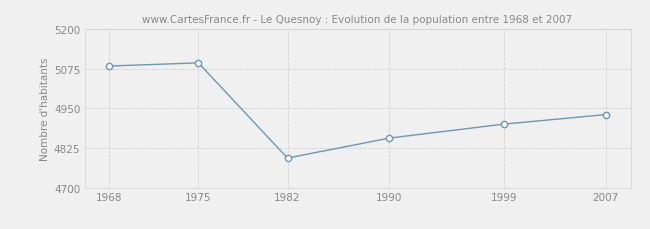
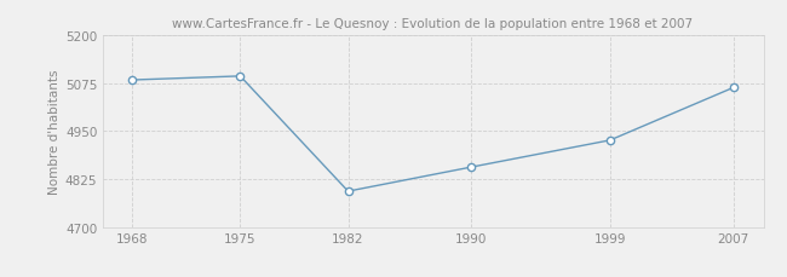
1999: 4900 -> 4926
2007: 4930 -> 5063
